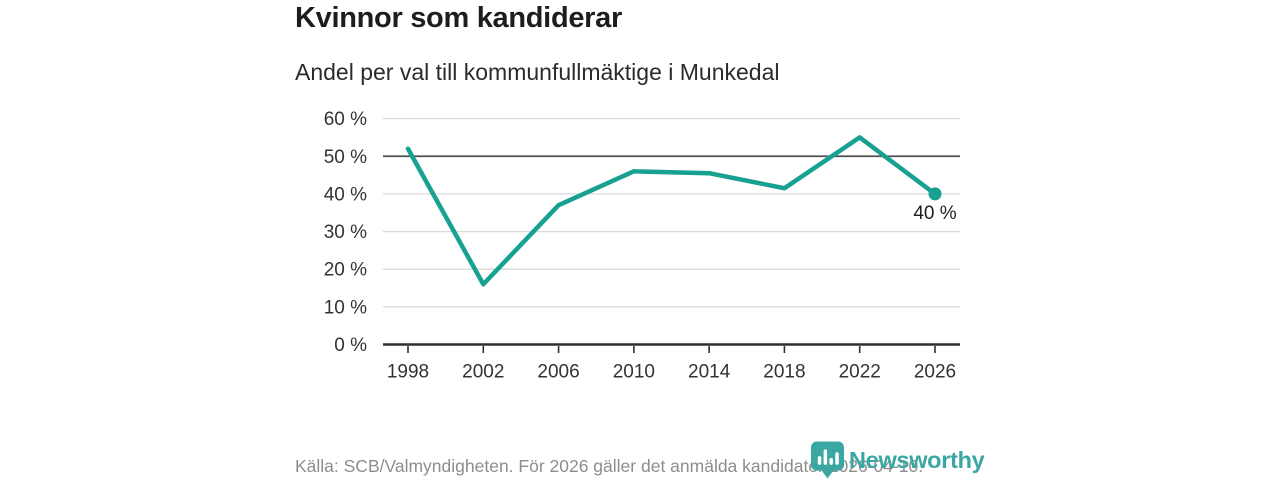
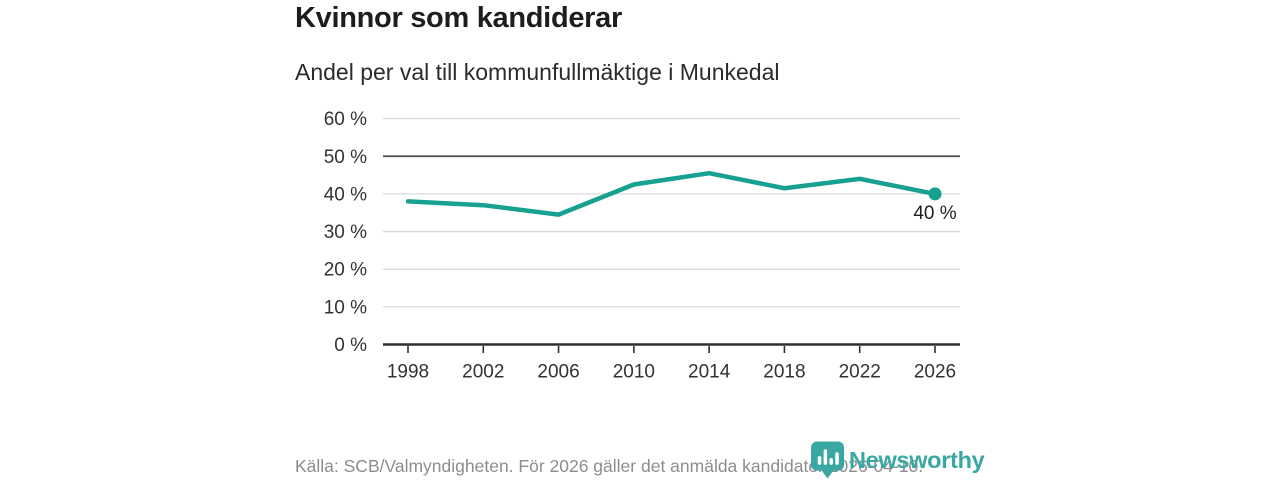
1998: 52% -> 38%
2002: 16% -> 37%
2006: 37% -> 34%
2010: 46% -> 42%
2022: 55% -> 44%
